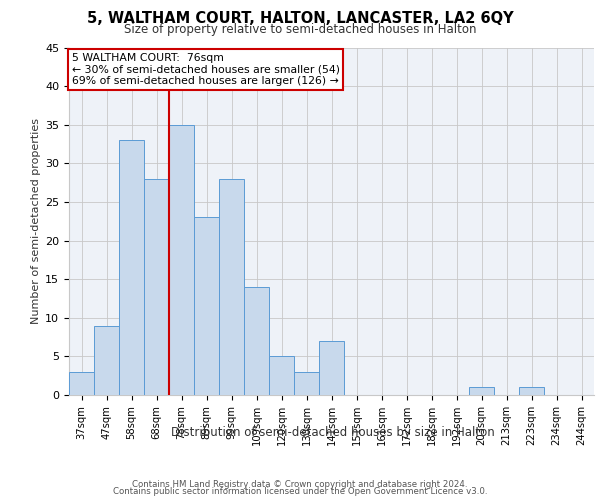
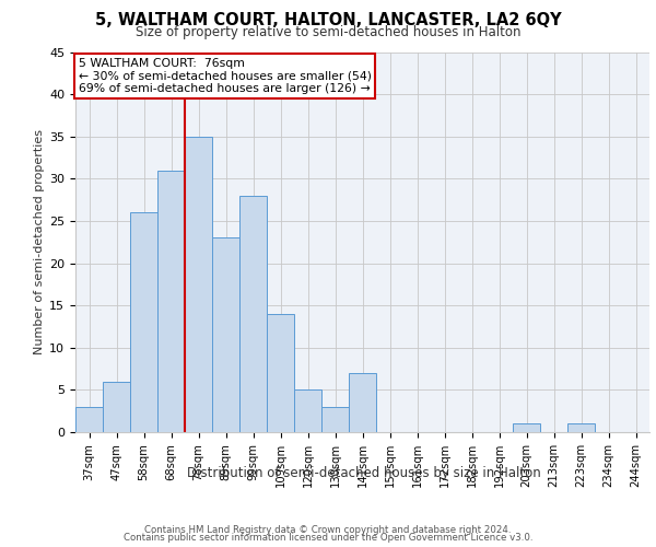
47sqm: 9 -> 6
58sqm: 33 -> 26
68sqm: 28 -> 31
